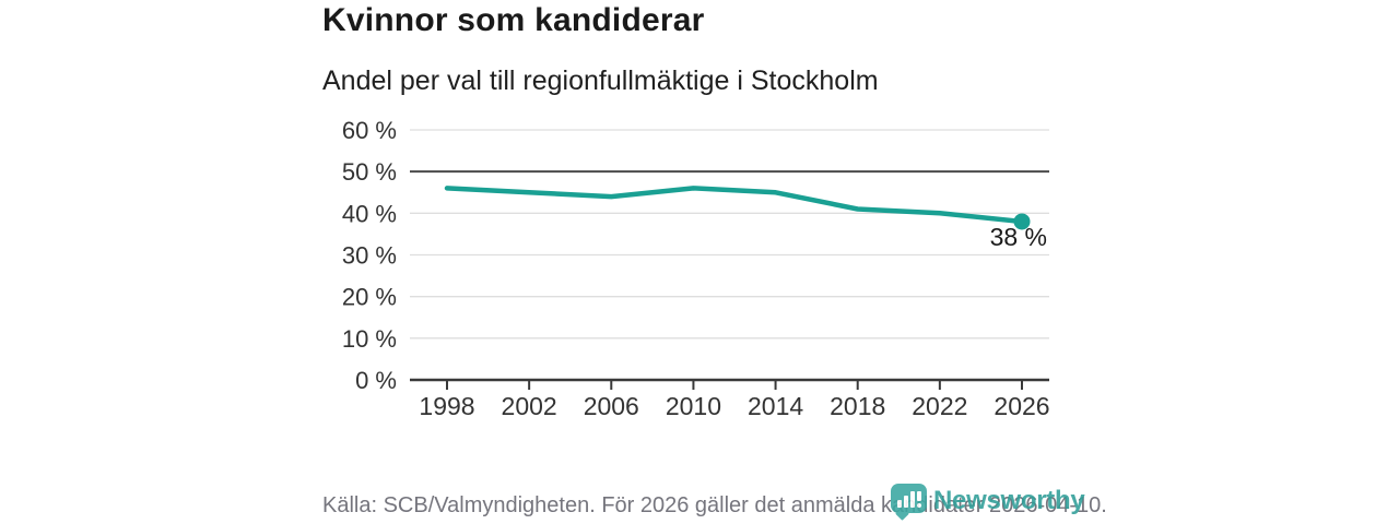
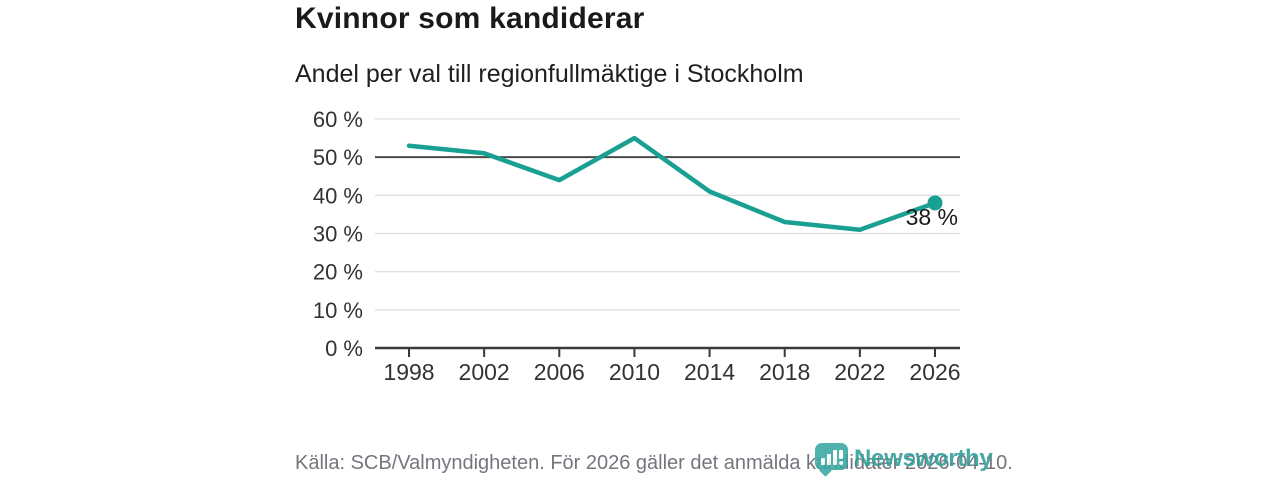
1998: 46% -> 53%
2002: 45% -> 51%
2010: 46% -> 55%
2014: 45% -> 41%
2018: 41% -> 33%
2022: 40% -> 31%
